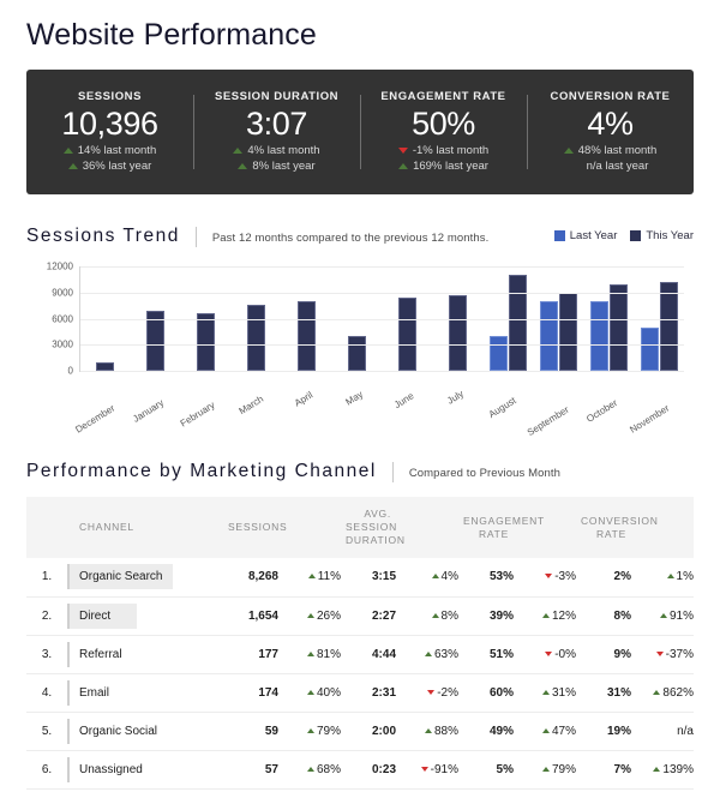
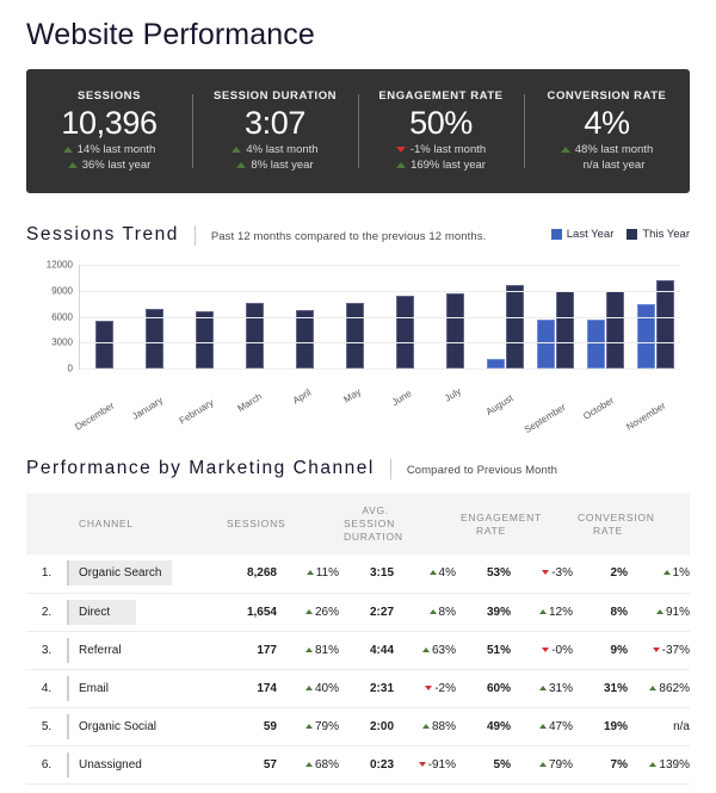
This Year/December: 1000 -> 6000
This Year/April: 8000 -> 7000
This Year/May: 4000 -> 8000
Last Year/August: 4000 -> 1000
This Year/August: 11000 -> 10000
Last Year/September: 8000 -> 6000
Last Year/October: 8000 -> 6000
This Year/October: 10000 -> 9000
Last Year/November: 5000 -> 8000
